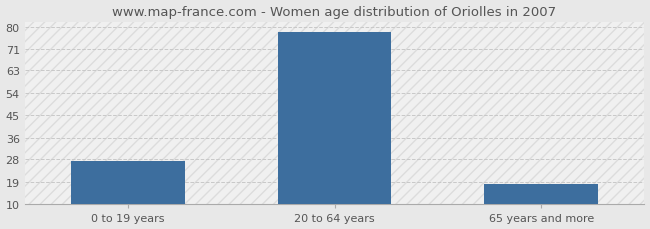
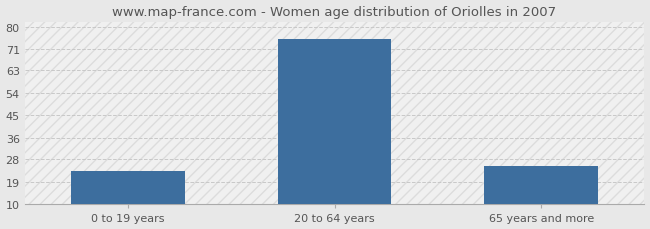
0 to 19 years: 27 -> 23
20 to 64 years: 78 -> 75
65 years and more: 18 -> 25
